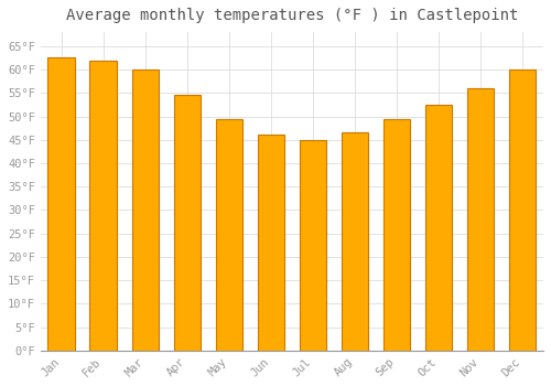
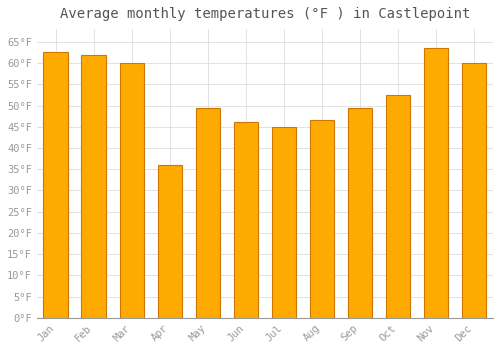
Apr: 54.5°F -> 36.0°F
Nov: 56.0°F -> 63.5°F
